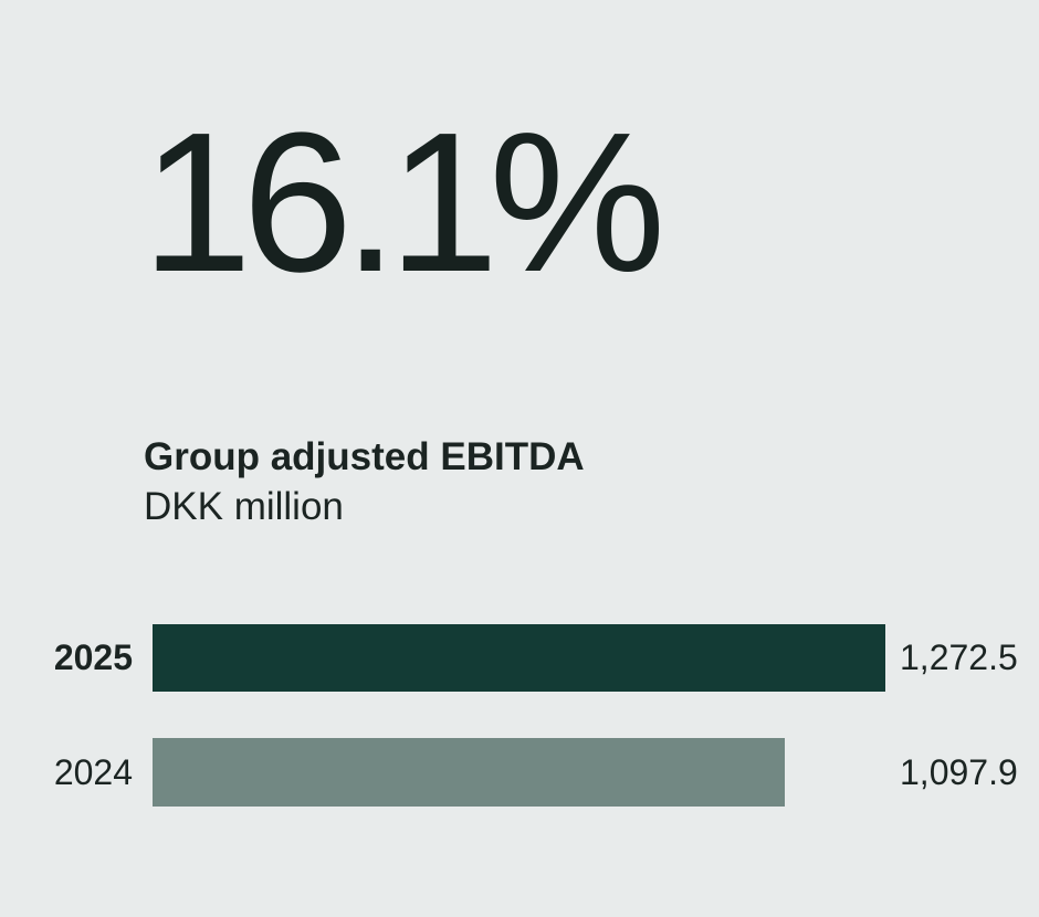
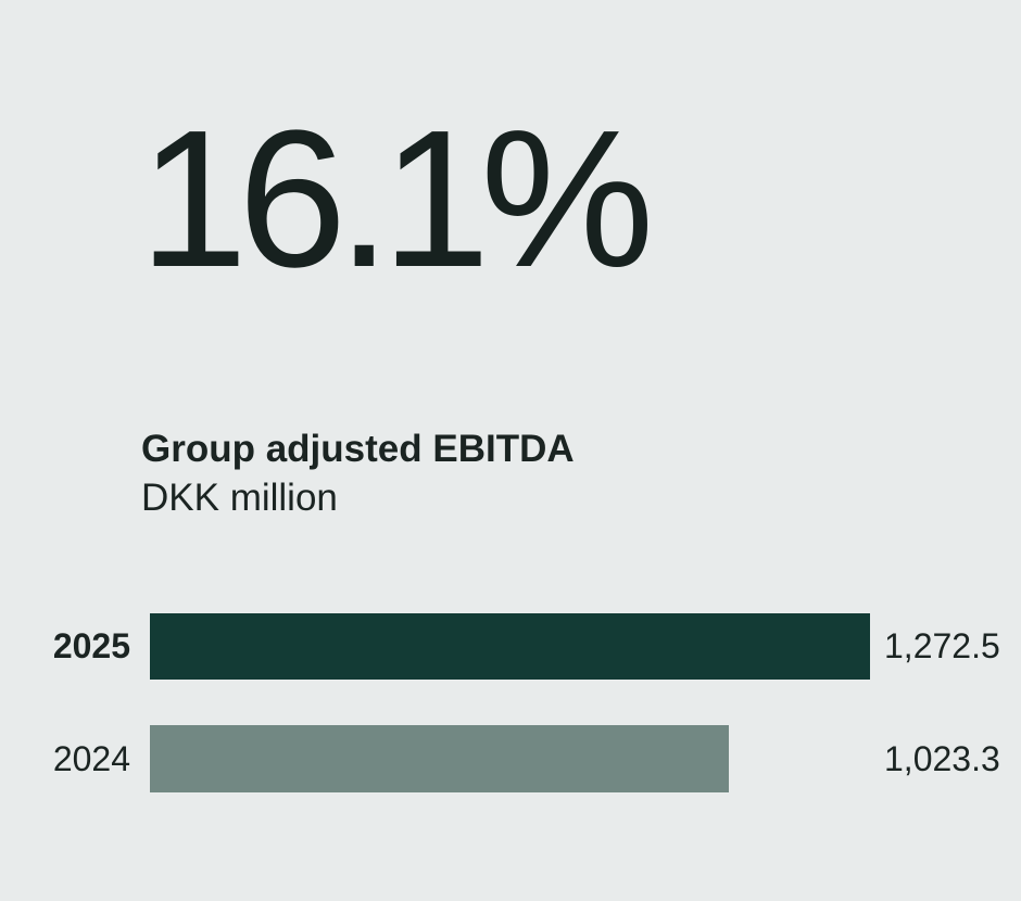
2024: 1,097.9 -> 1,023.3
